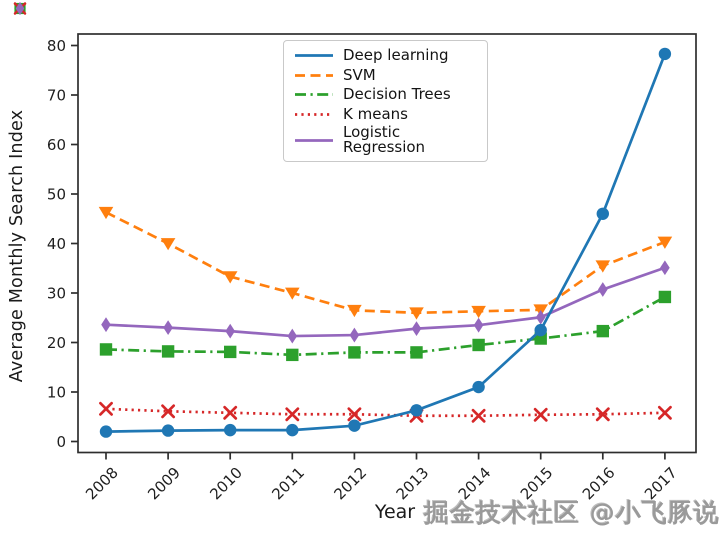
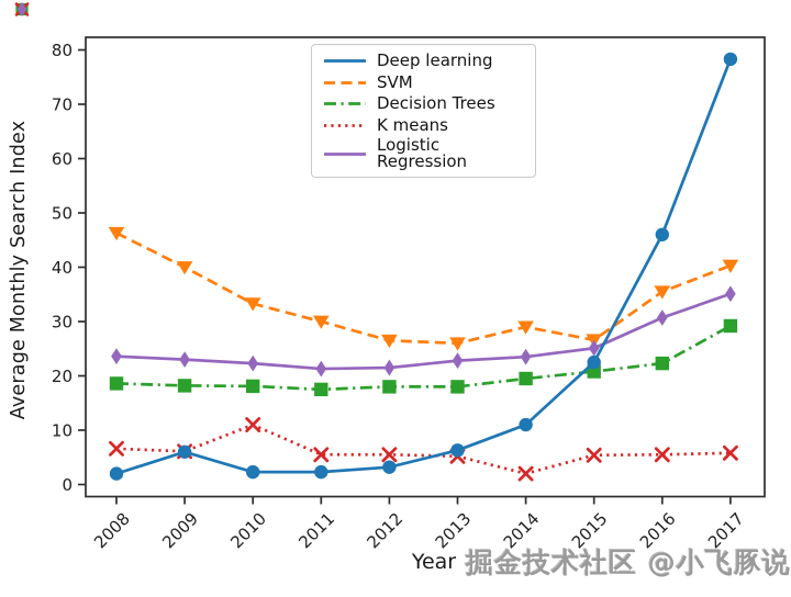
Deep learning/2009: 2 -> 6
K means/2010: 6 -> 11
SVM/2014: 26 -> 29
K means/2014: 5 -> 2
